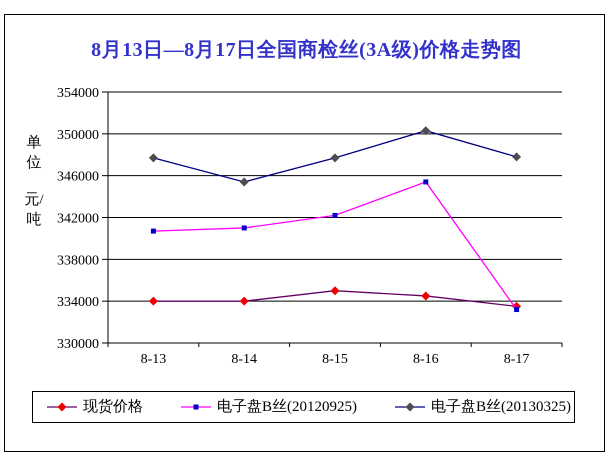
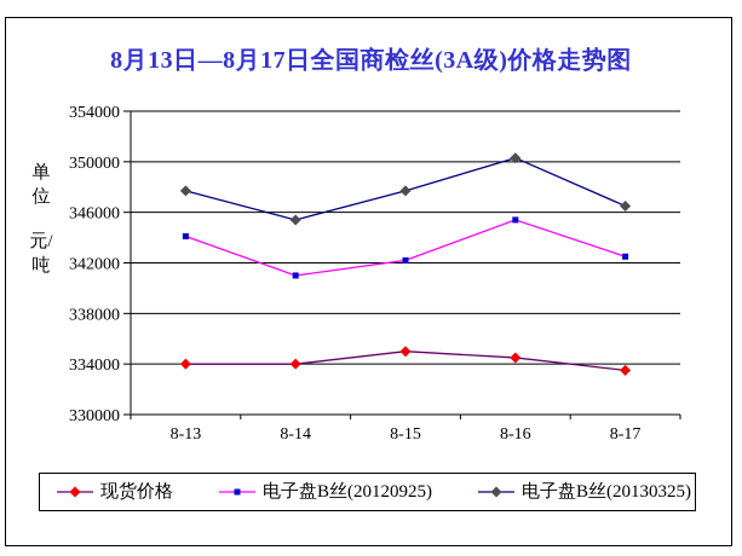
电子盘B丝(20120925)/8-13: 340700 -> 344100
电子盘B丝(20120925)/8-17: 333200 -> 342500
电子盘B丝(20130325)/8-17: 347800 -> 346500
